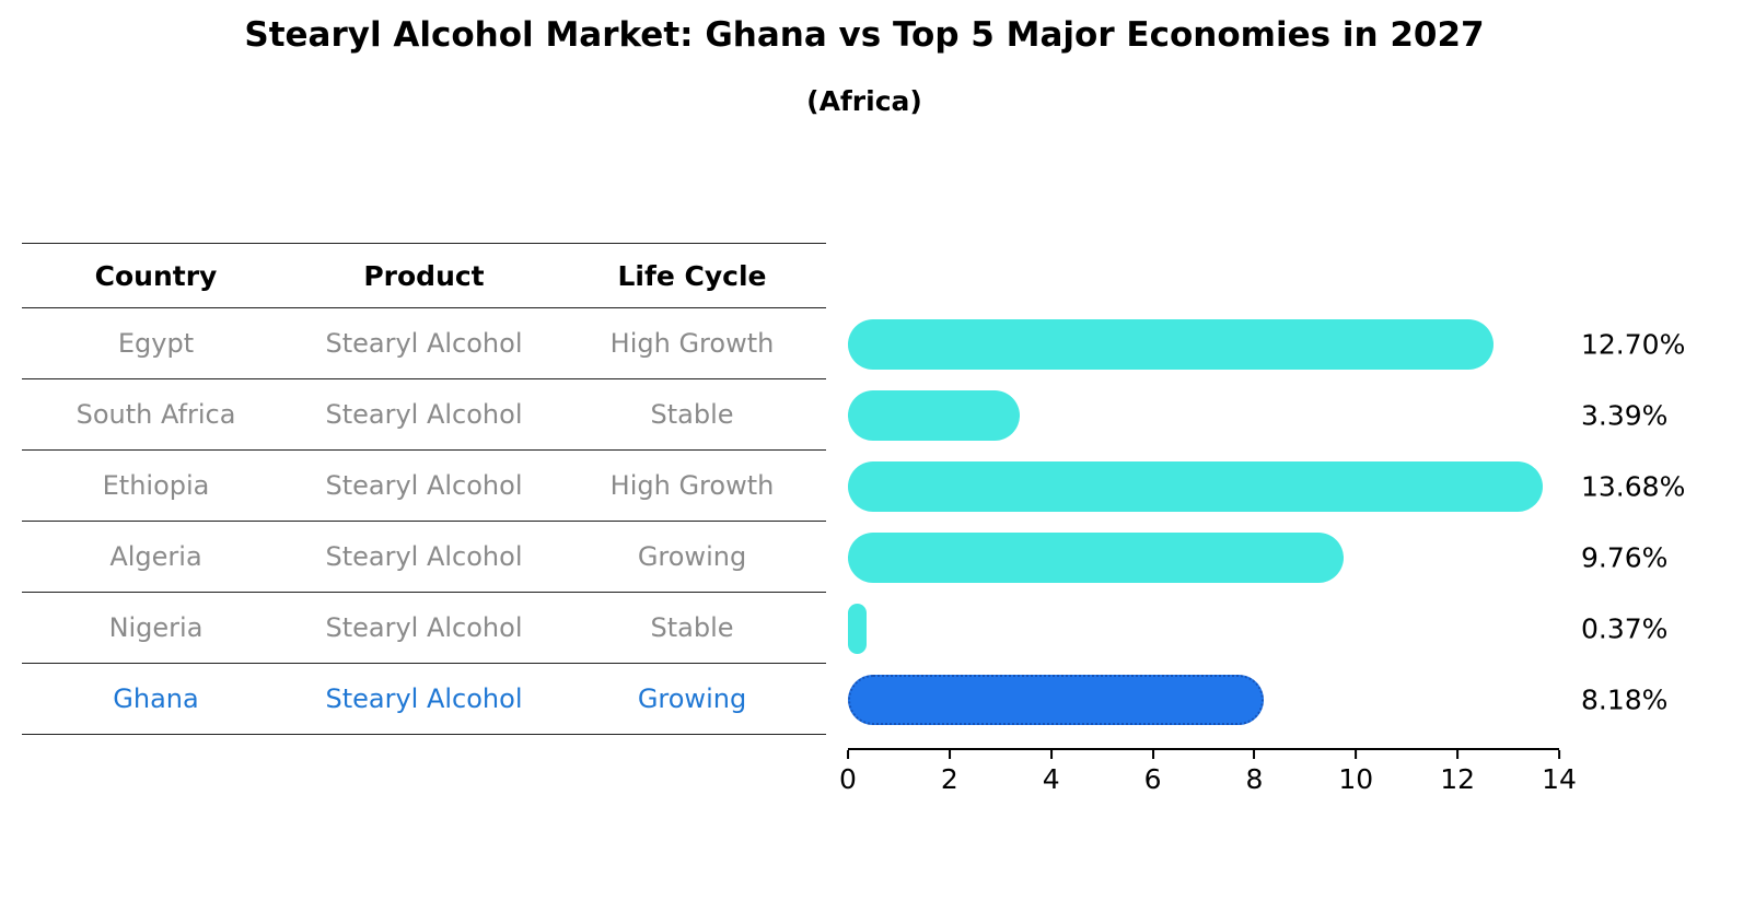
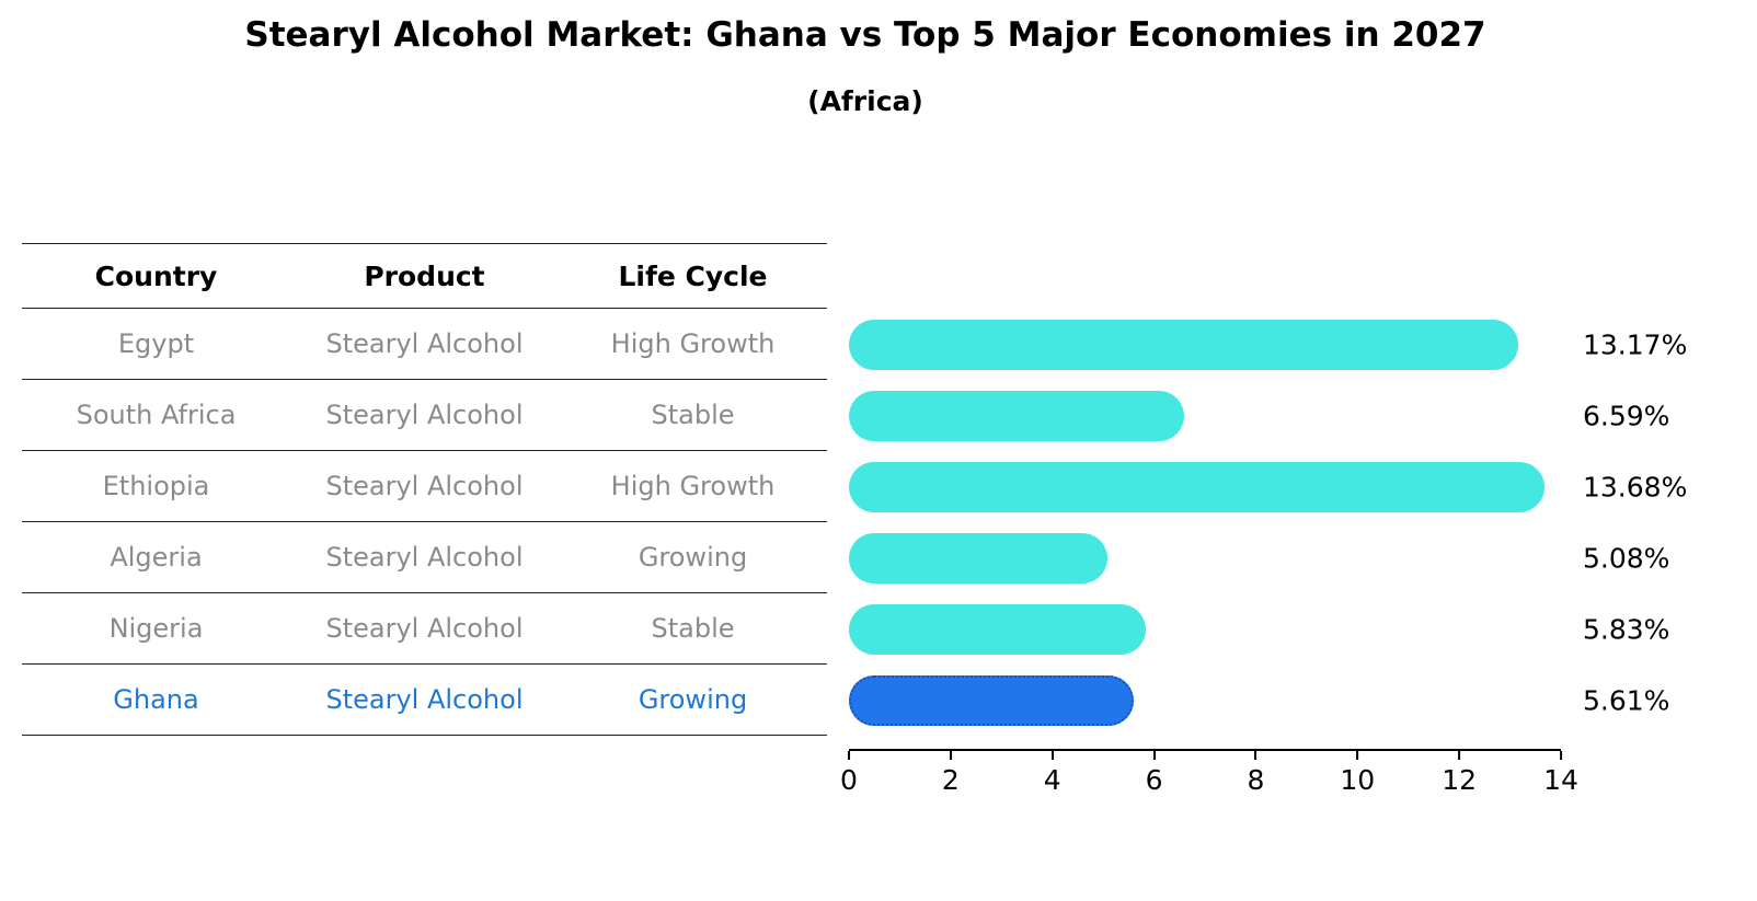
Egypt: 12.70% -> 13.17%
South Africa: 3.39% -> 6.59%
Algeria: 9.76% -> 5.08%
Nigeria: 0.37% -> 5.83%
Ghana: 8.18% -> 5.61%
